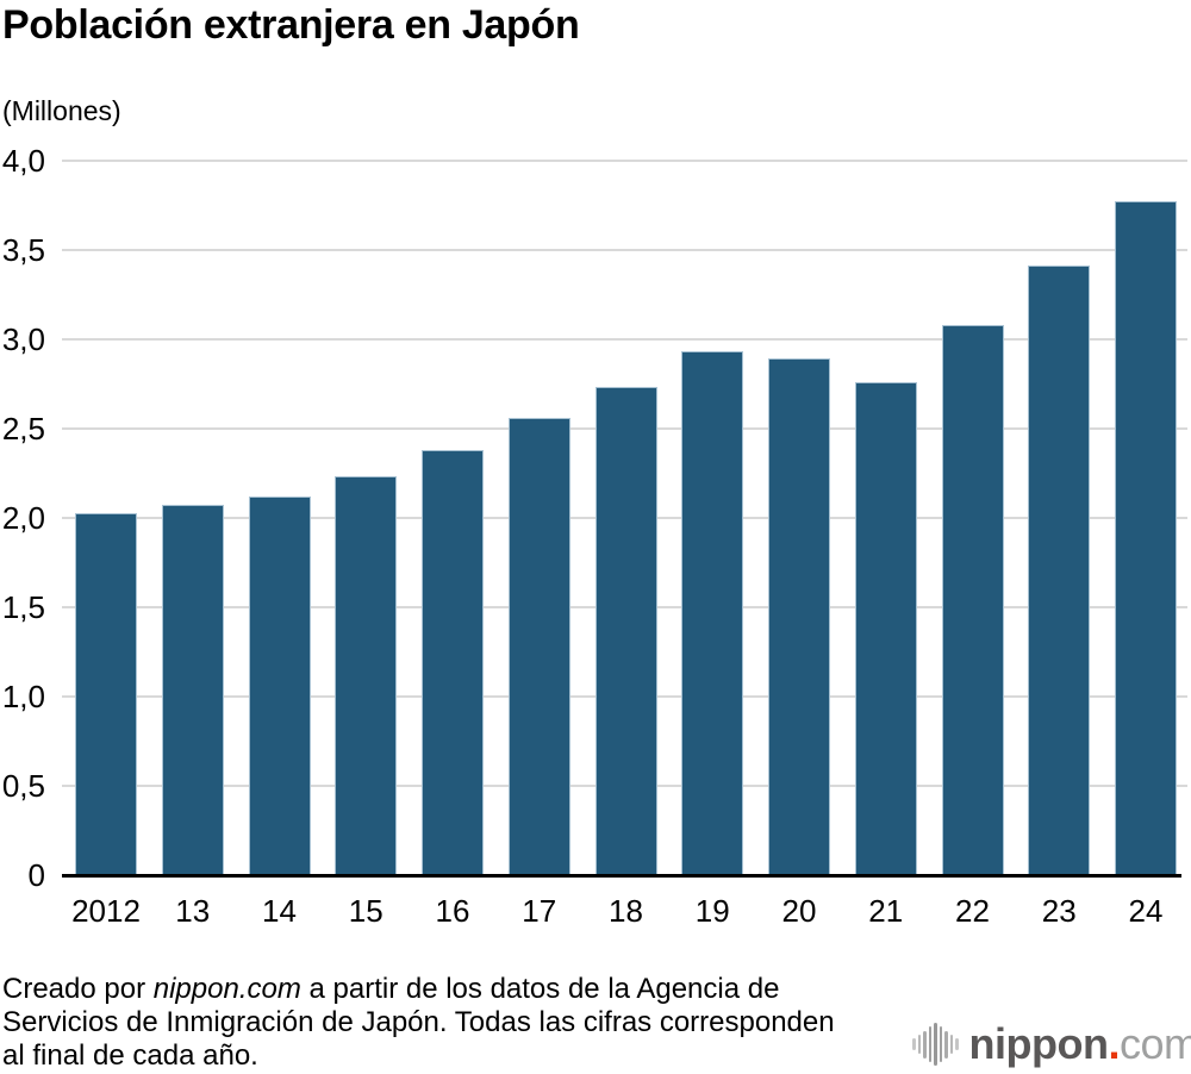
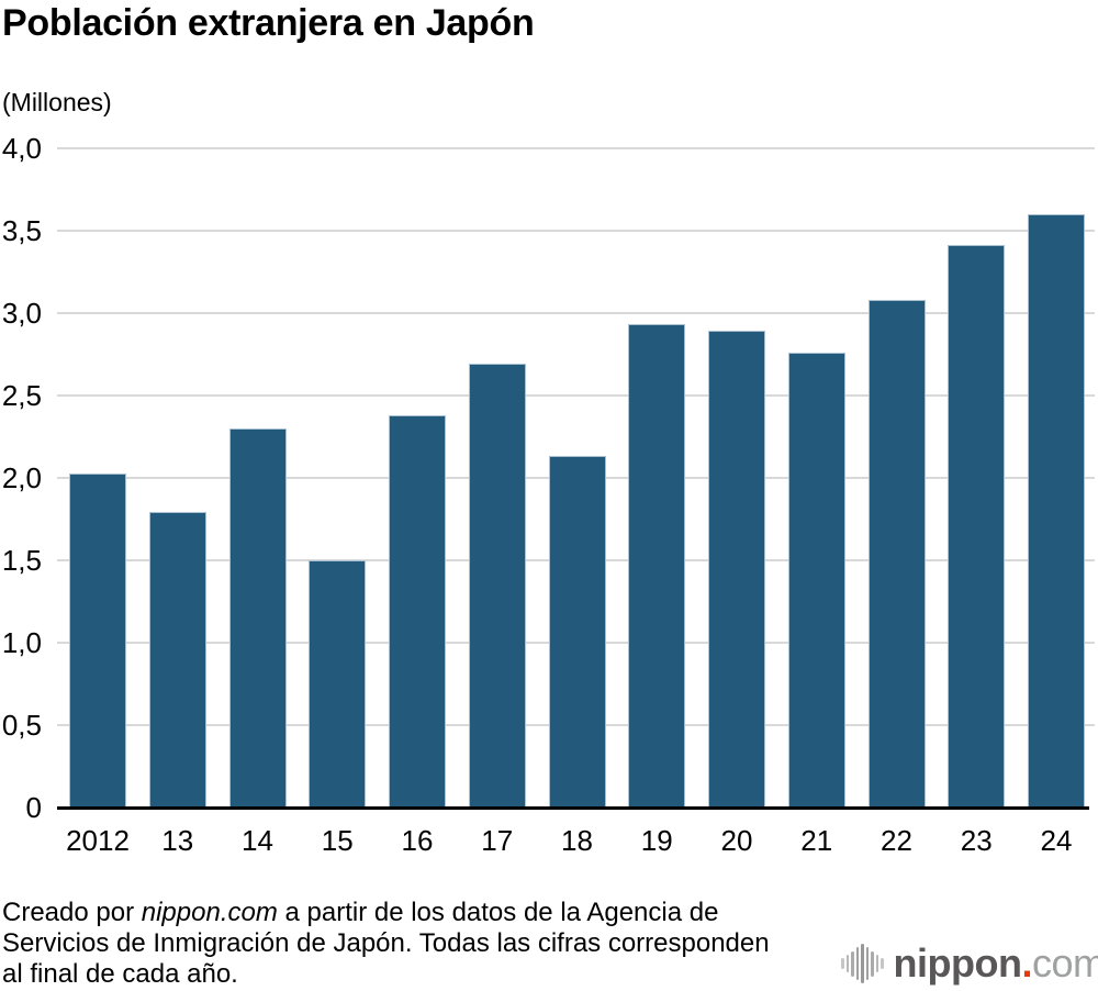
13: 2,07 -> 1,79
14: 2,12 -> 2,30
15: 2,23 -> 1,50
17: 2,56 -> 2,69
18: 2,73 -> 2,13
24: 3,77 -> 3,60
